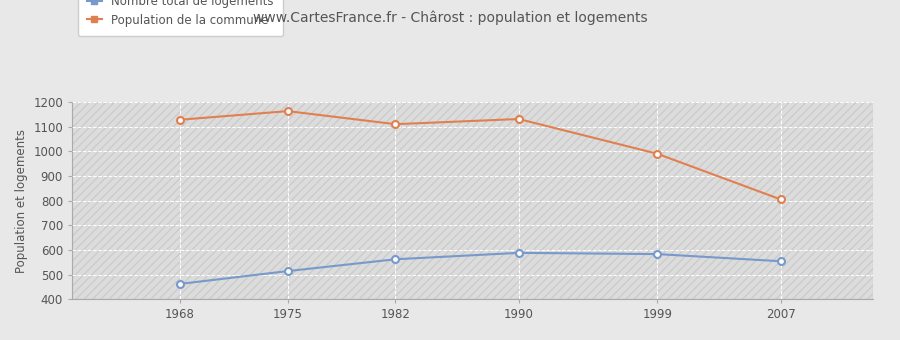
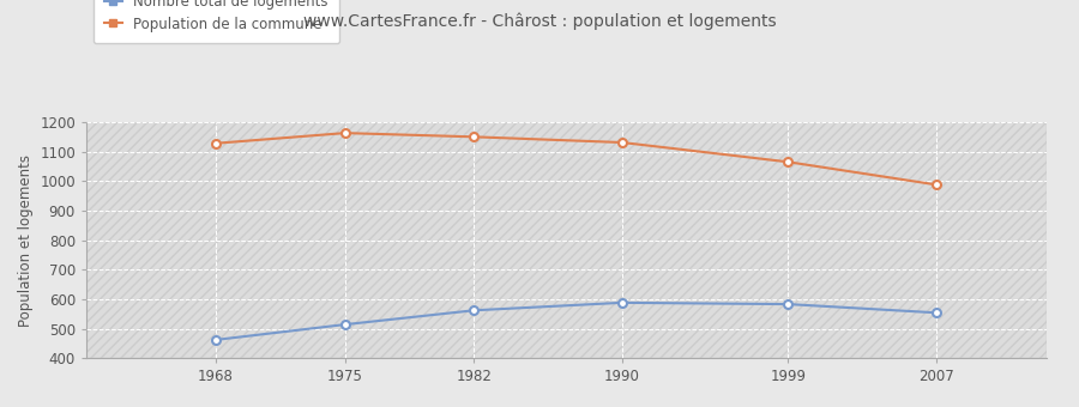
Population de la commune/1982: 1110 -> 1150
Population de la commune/1999: 990 -> 1065
Population de la commune/2007: 805 -> 988
